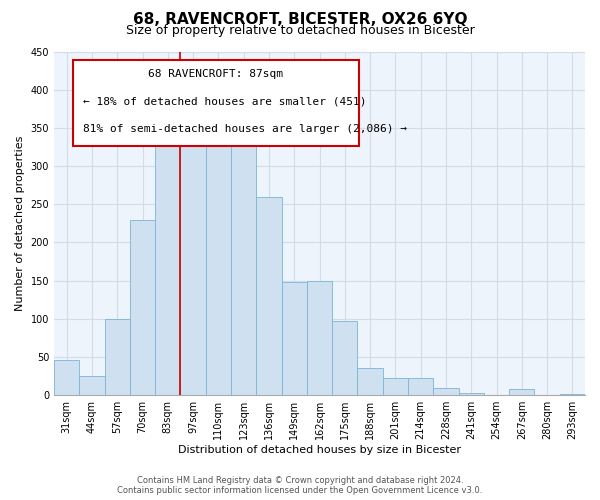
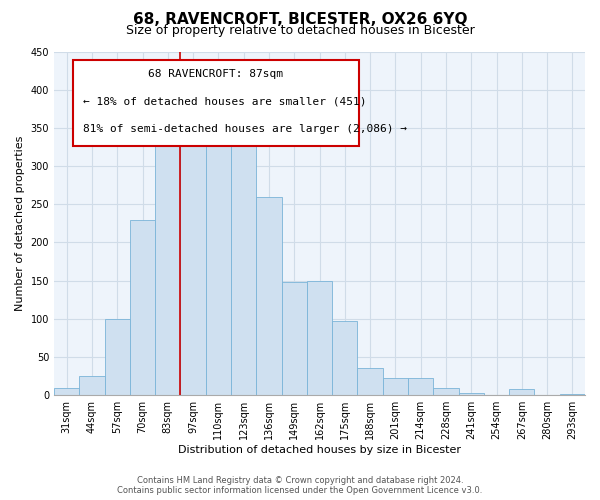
31sqm: 46 -> 10
